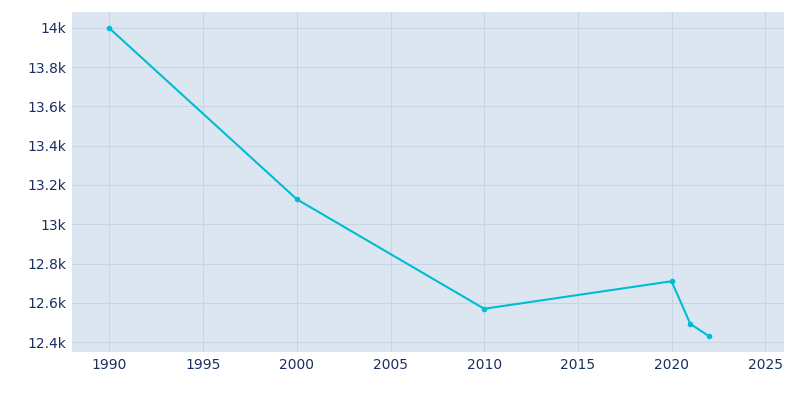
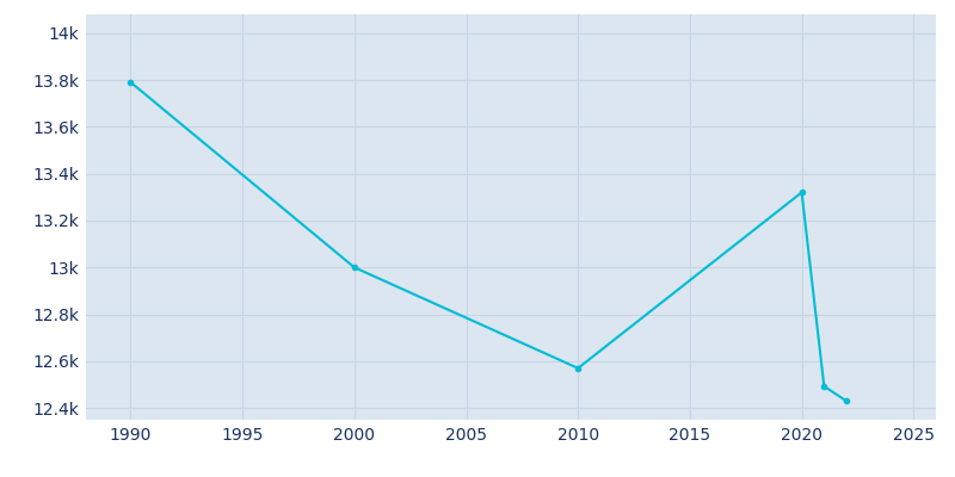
1990: 14.00k -> 13.79k
2000: 13.13k -> 13.00k
2020: 12.71k -> 13.32k
